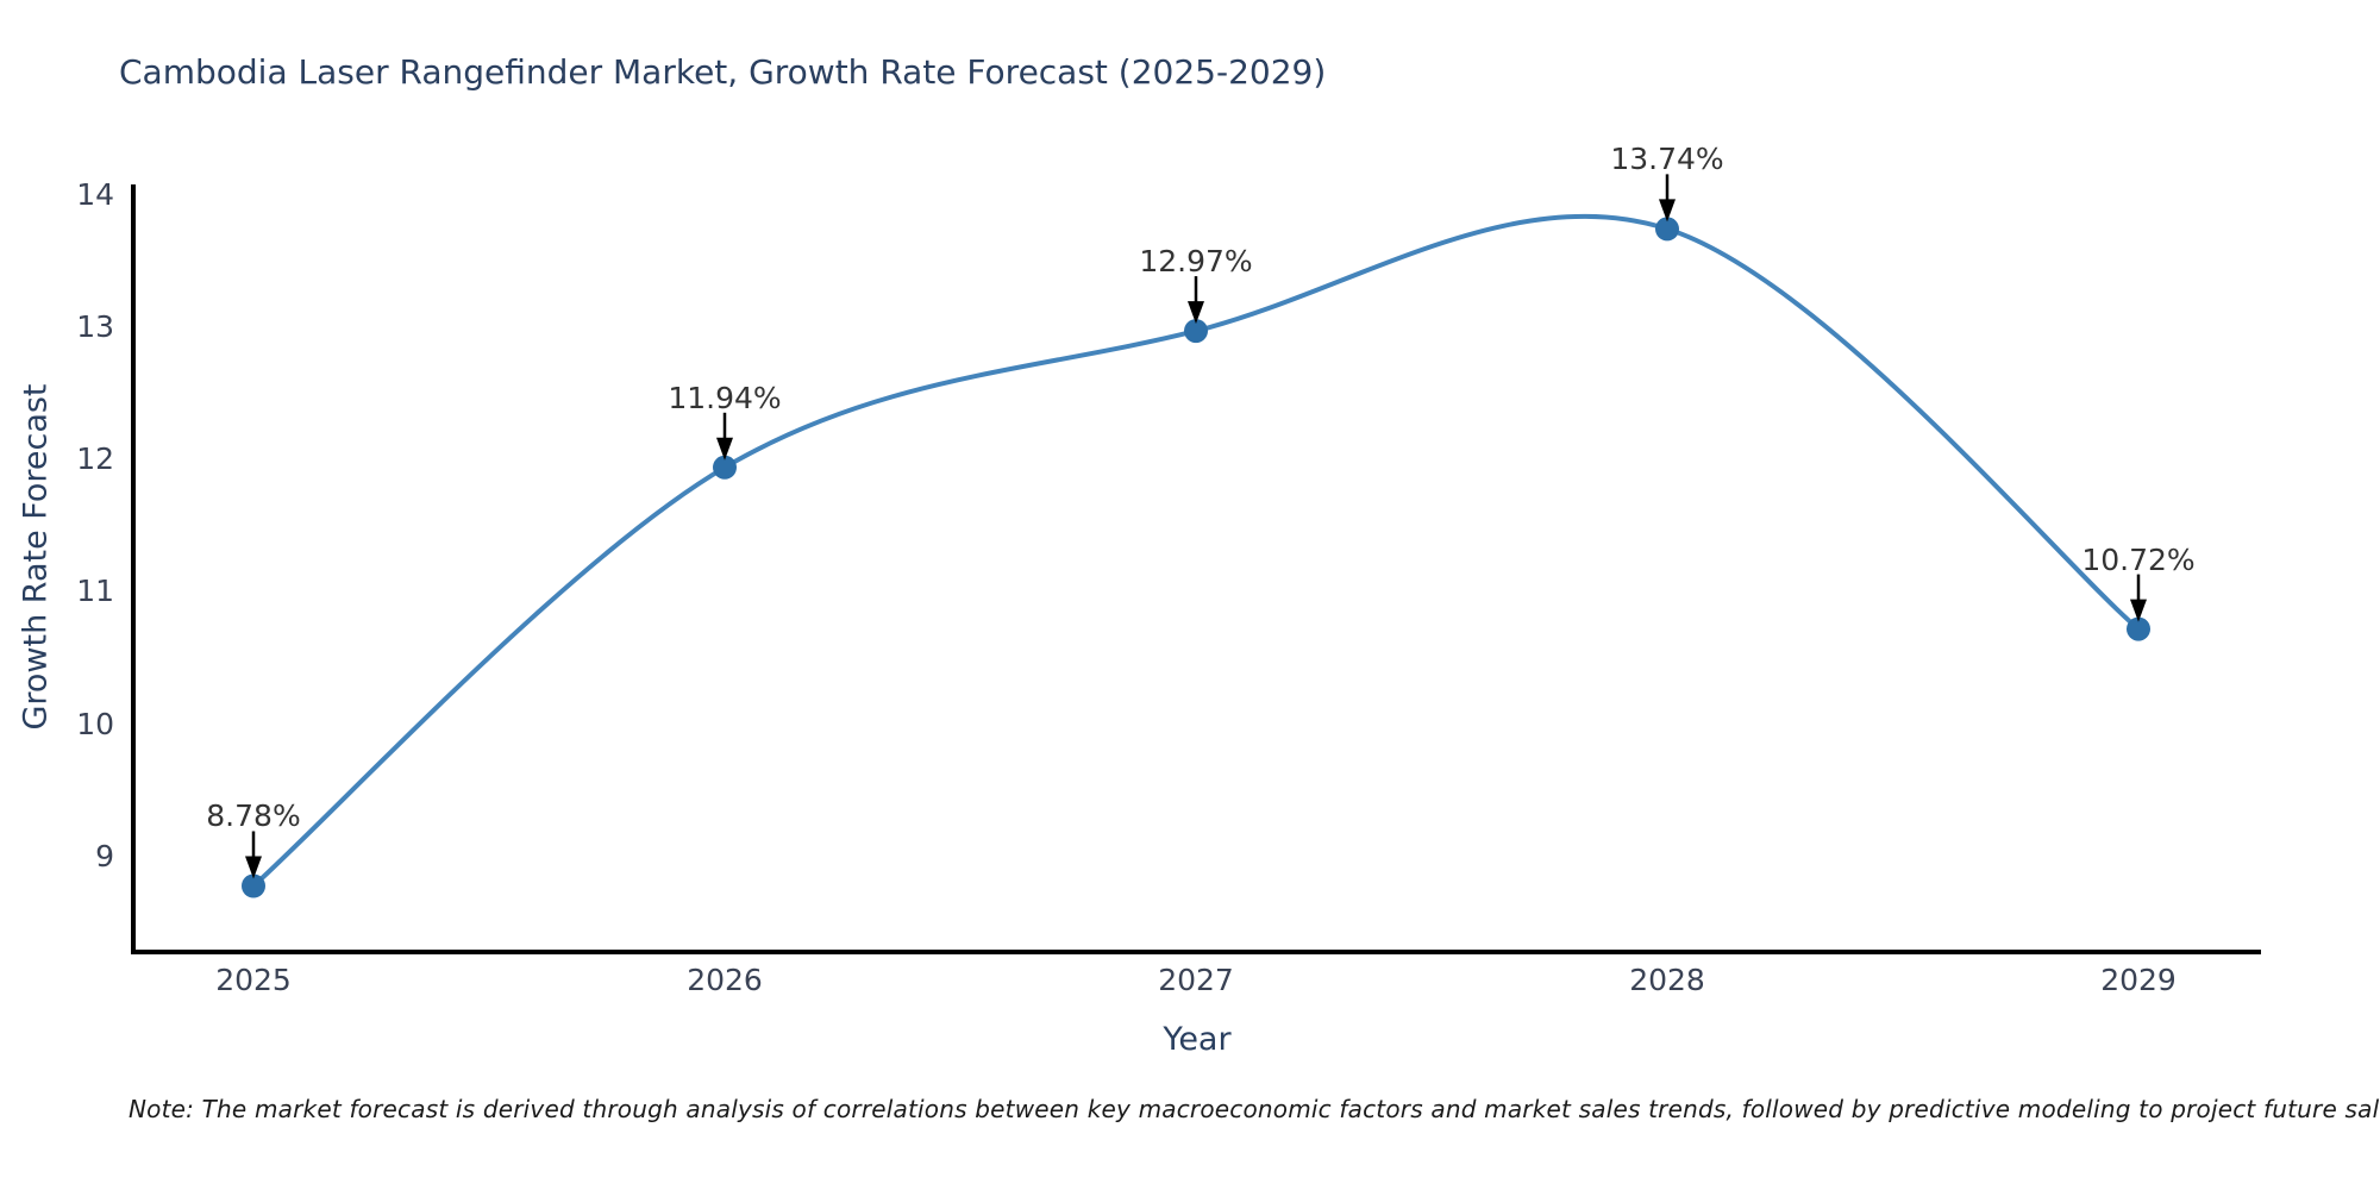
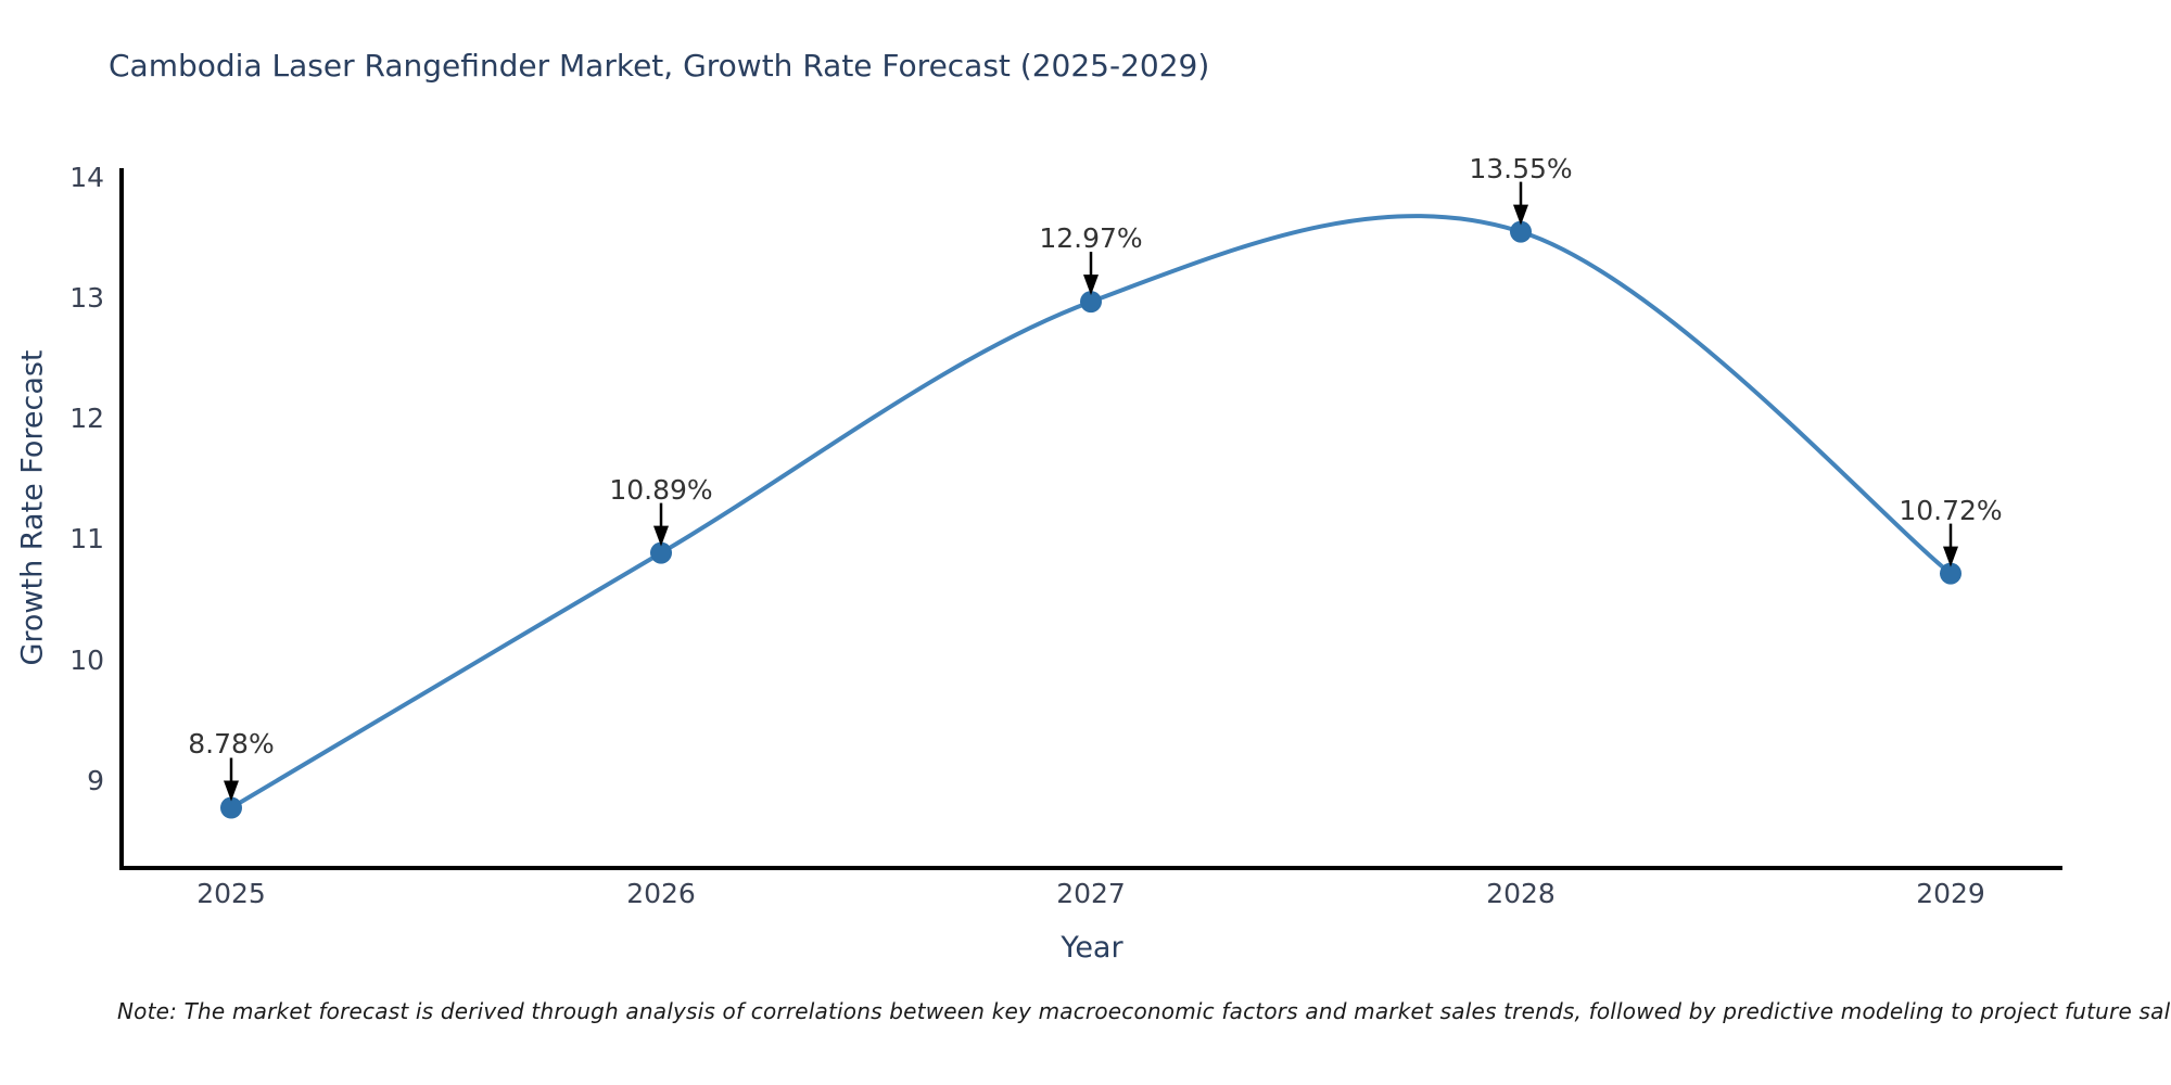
2026: 11.94% -> 10.89%
2028: 13.74% -> 13.55%
